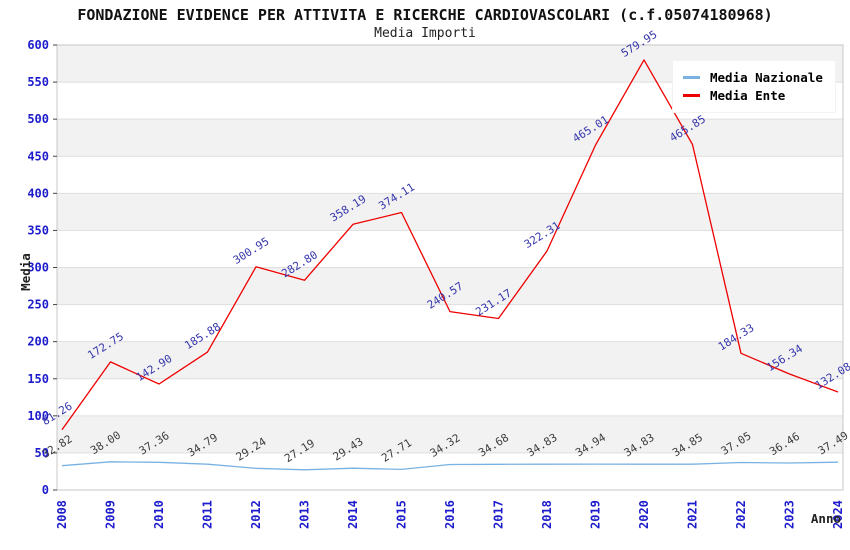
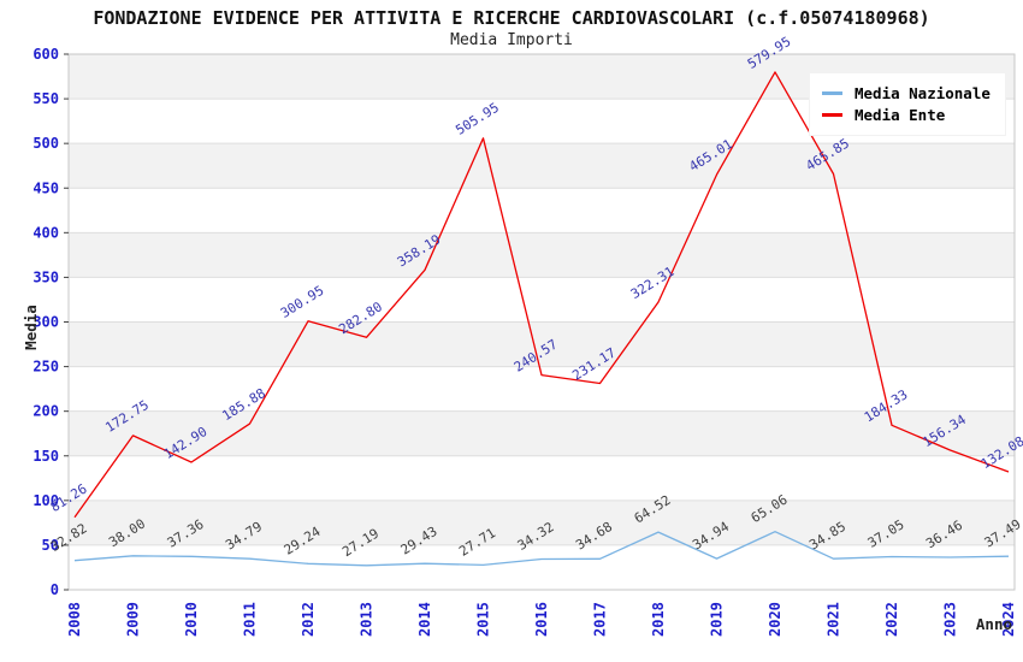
Media Ente/2015: 374.11 -> 505.95
Media Nazionale/2018: 34.83 -> 64.52
Media Nazionale/2020: 34.83 -> 65.06
